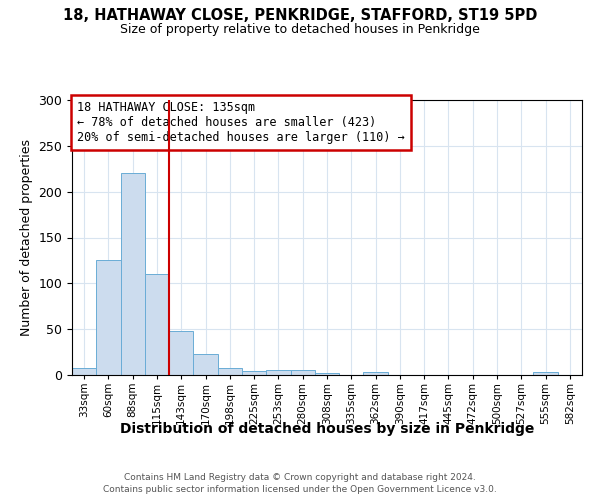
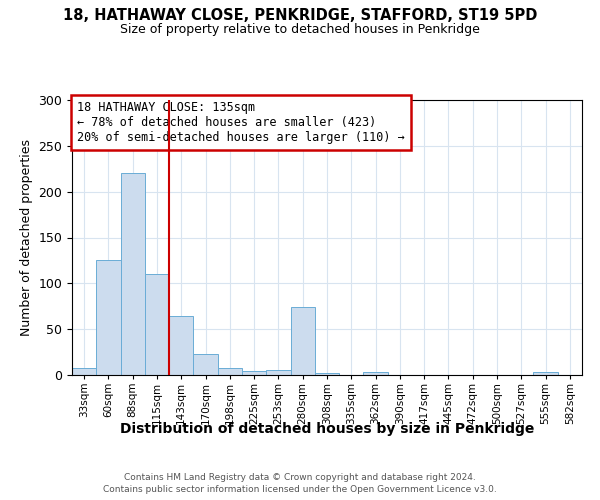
143sqm: 48 -> 64
280sqm: 6 -> 74
